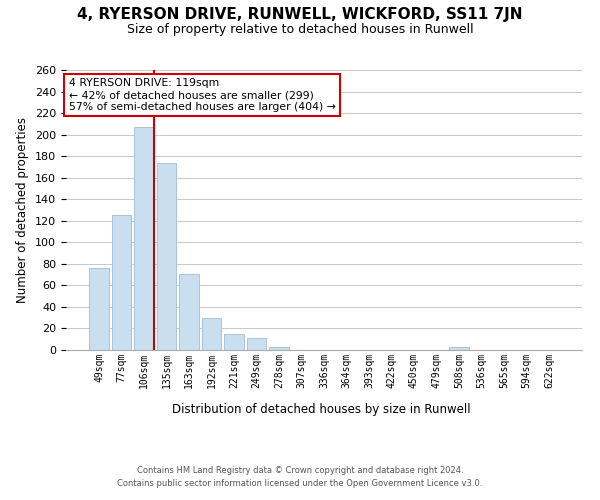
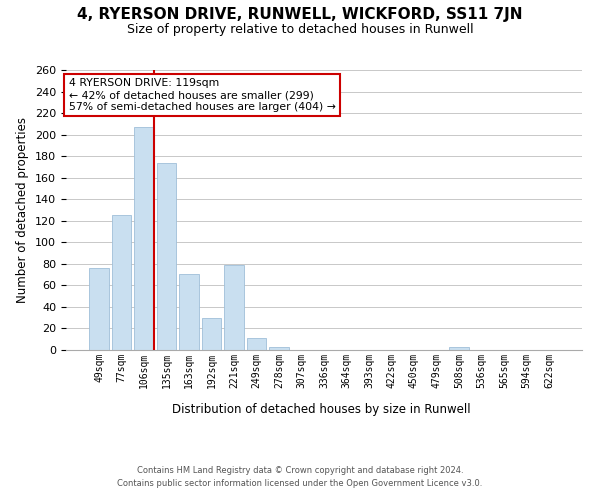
221sqm: 15 -> 79
